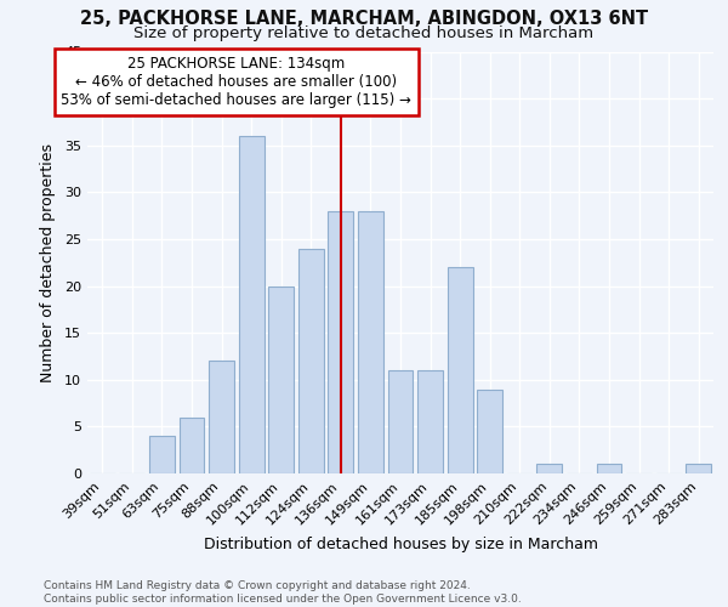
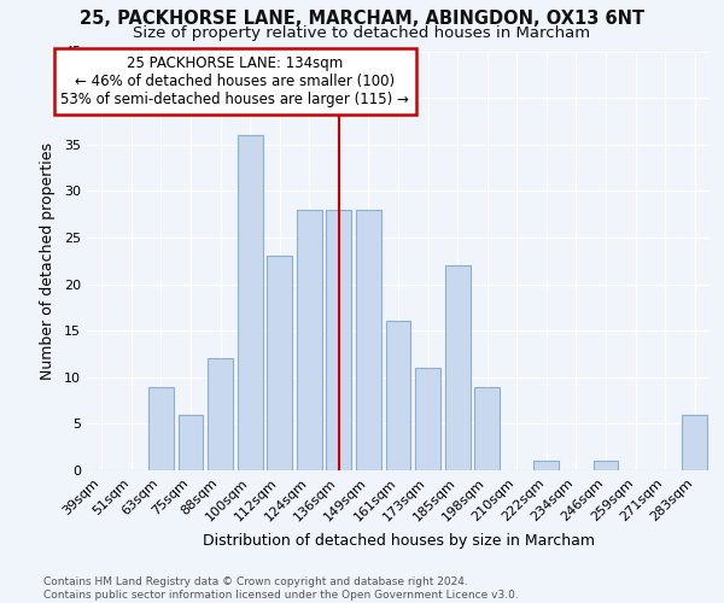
63sqm: 4 -> 9
112sqm: 20 -> 23
124sqm: 24 -> 28
161sqm: 11 -> 16
283sqm: 1 -> 6
